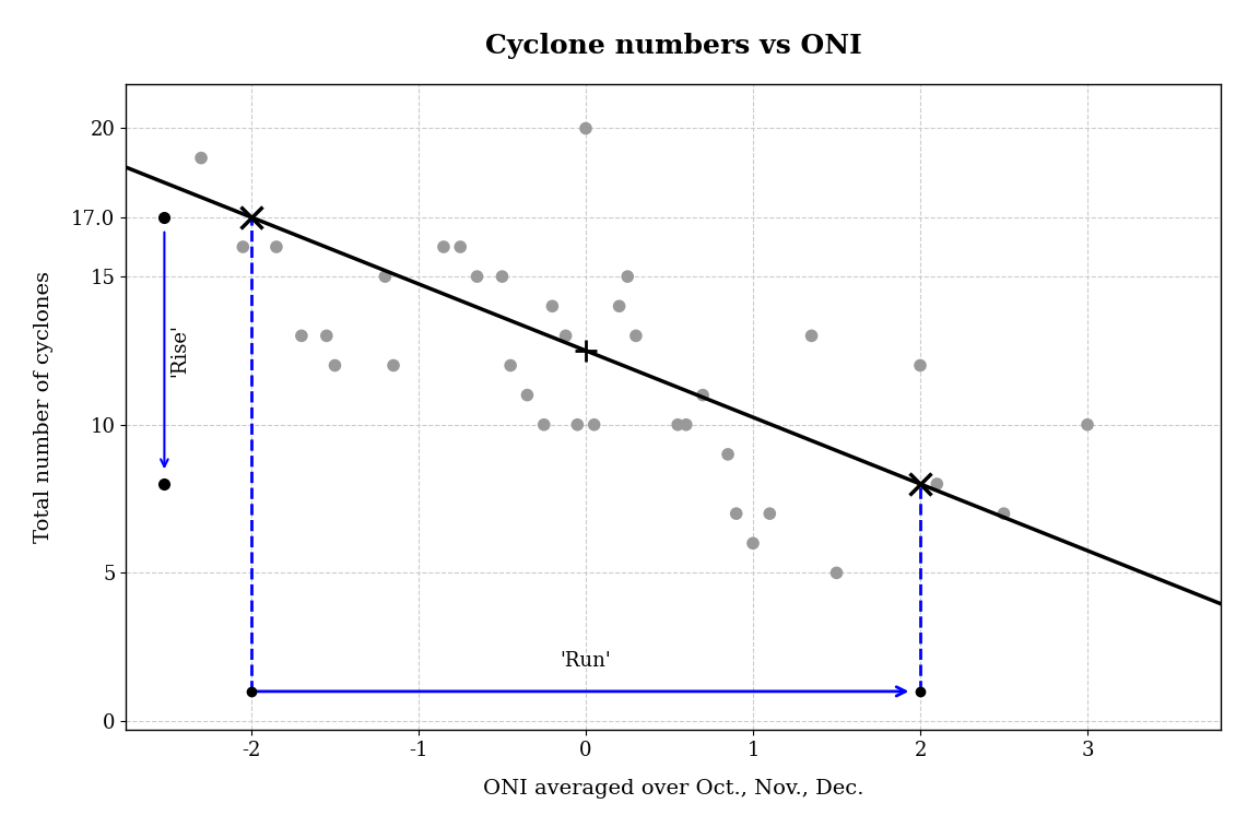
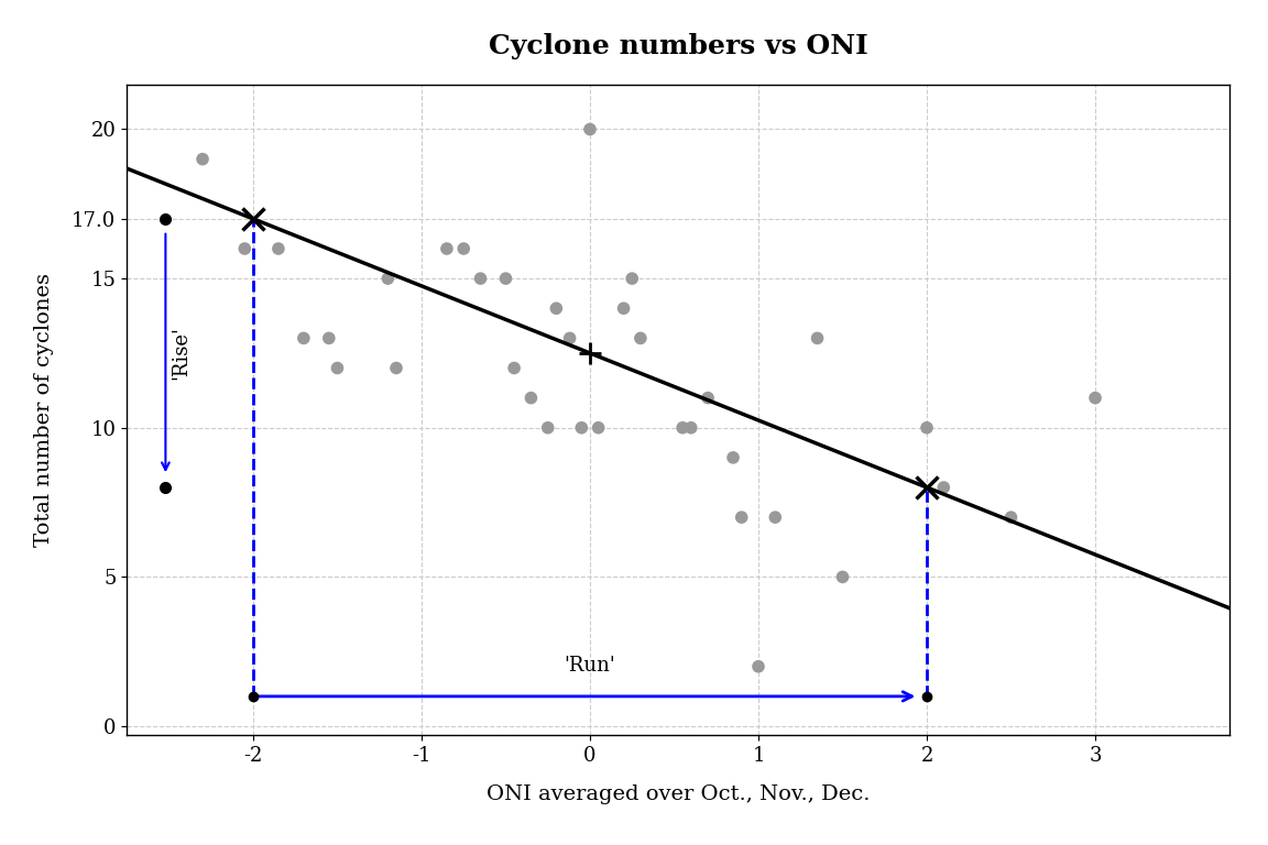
1: 6 -> 2
2: 12 -> 10
3: 10 -> 11
